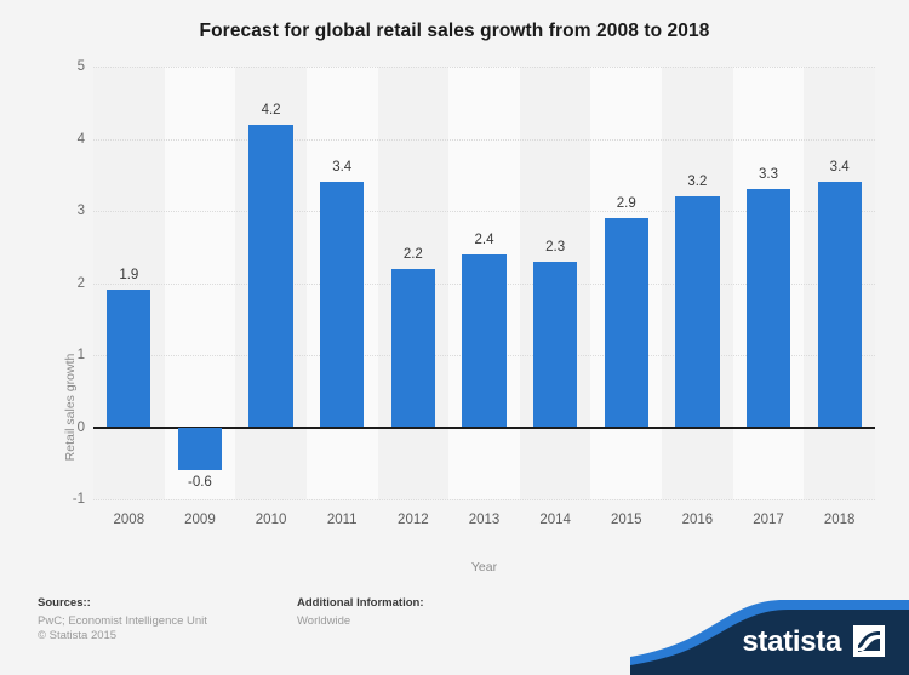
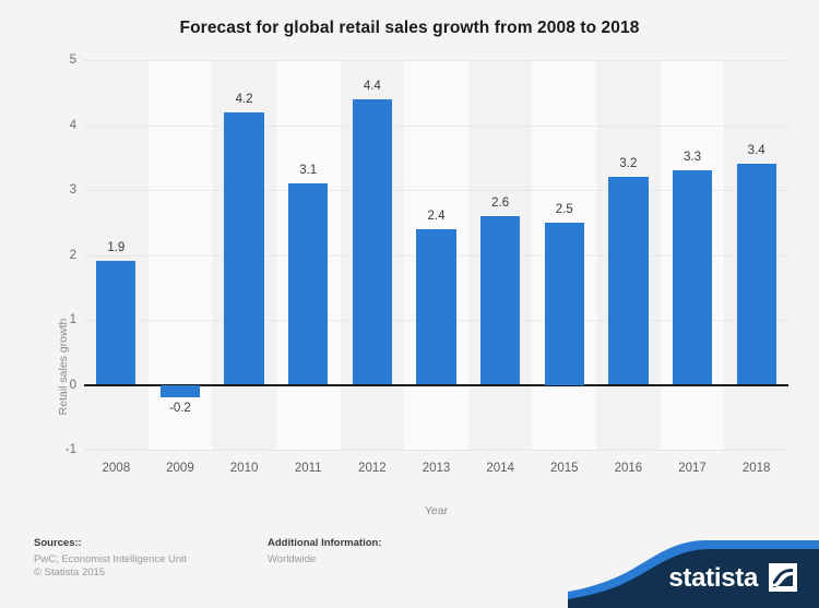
2009: -0.6 -> -0.2
2011: 3.4 -> 3.1
2012: 2.2 -> 4.4
2014: 2.3 -> 2.6
2015: 2.9 -> 2.5
